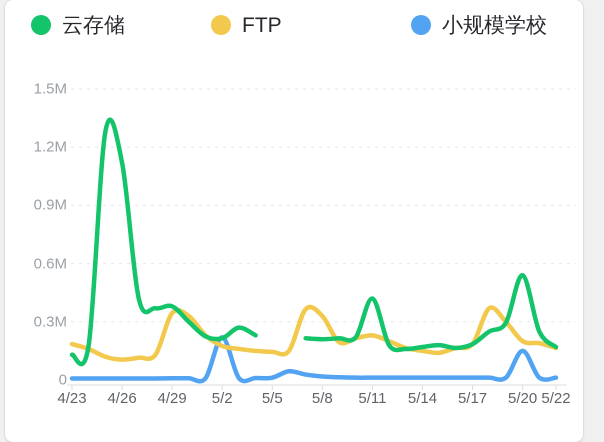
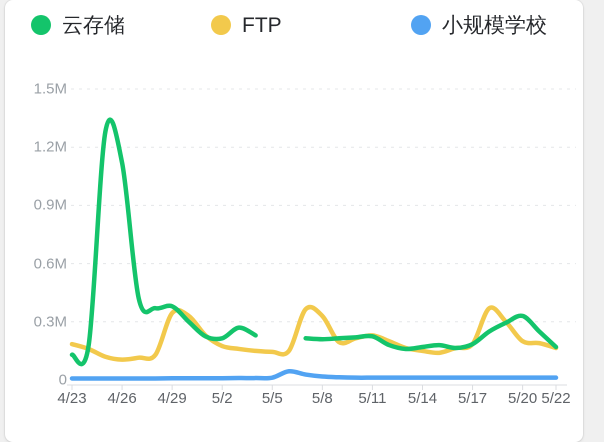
小规模学校/5/2: 0.22M -> 0.01M
云存储/5/11: 0.42M -> 0.22M
云存储/5/20: 0.54M -> 0.33M
小规模学校/5/20: 0.15M -> 0.01M
